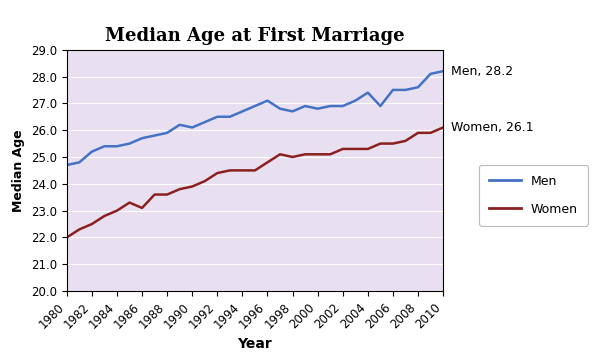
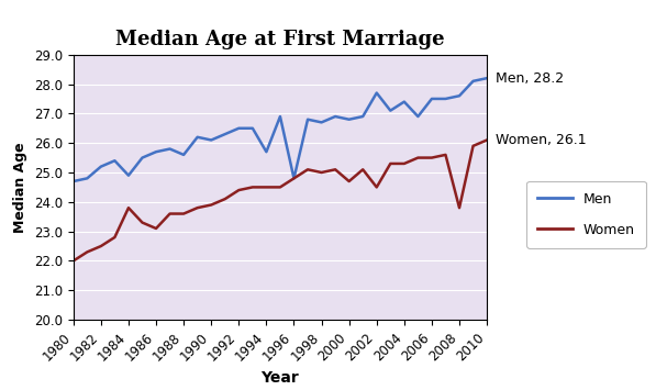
Men/1984: 25.4 -> 24.9
Women/1984: 23.0 -> 23.8
Men/1988: 25.9 -> 25.6
Men/1994: 26.7 -> 25.7
Men/1996: 27.1 -> 24.8
Women/2000: 25.1 -> 24.7
Men/2002: 26.9 -> 27.7
Women/2002: 25.3 -> 24.5
Women/2008: 25.9 -> 23.8
